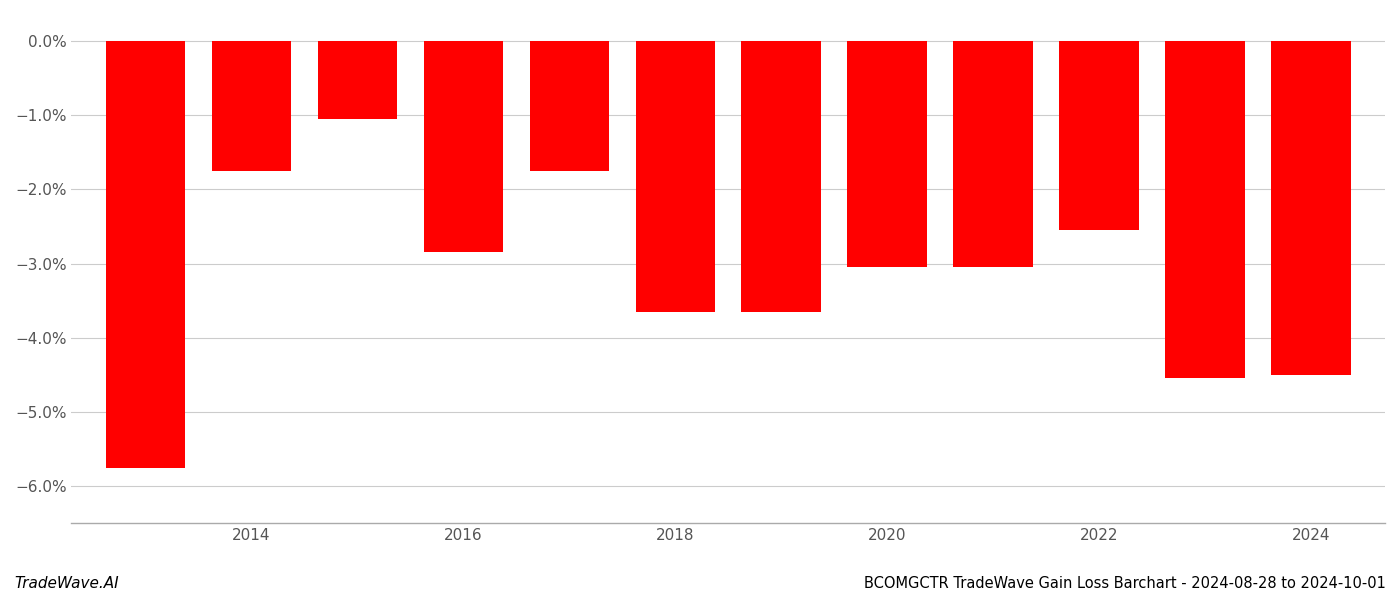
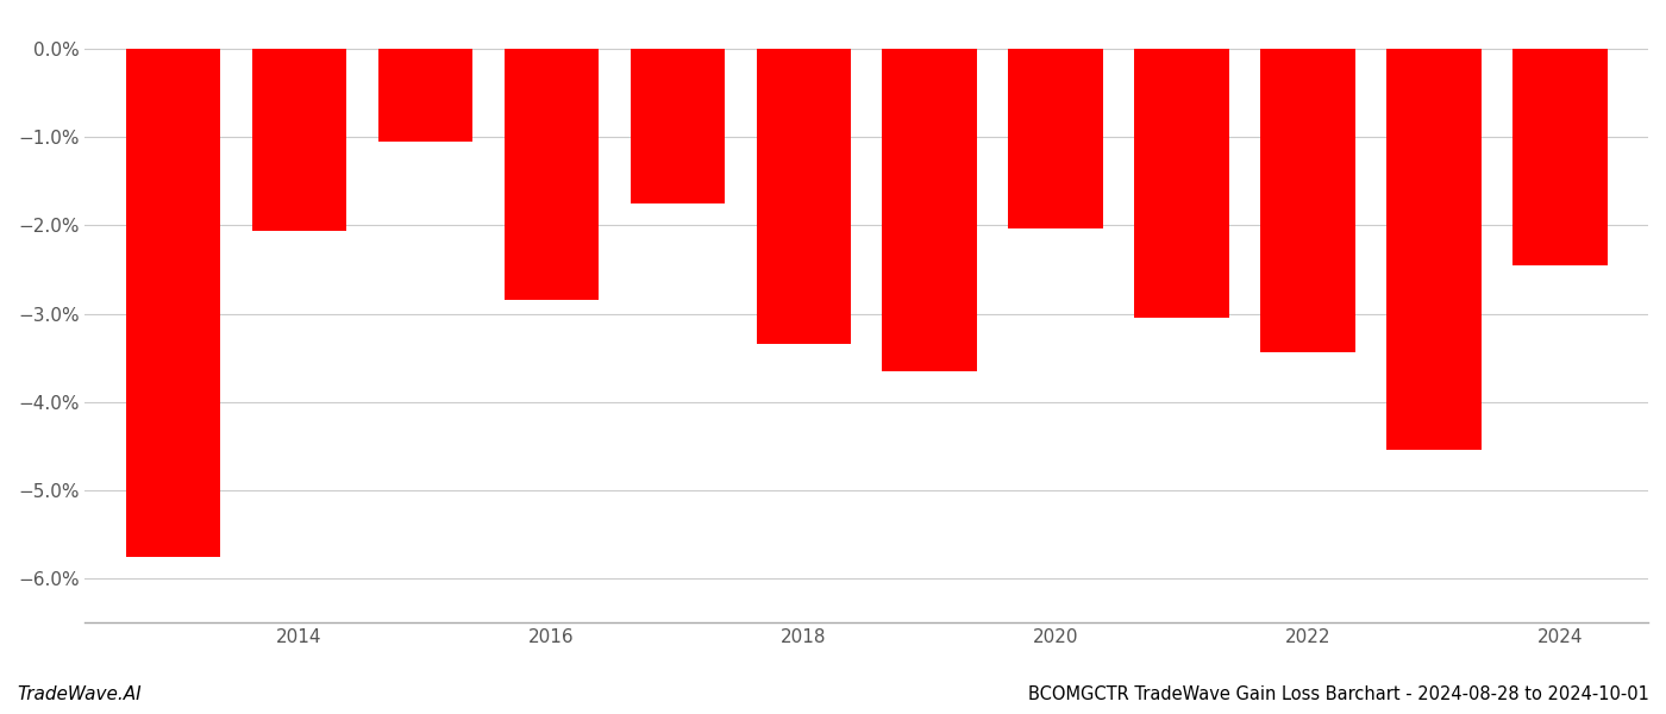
2014: -1.75% -> -2.06%
2018: -3.65% -> -3.34%
2020: -3.05% -> -2.04%
2022: -2.55% -> -3.44%
2024: -4.50% -> -2.46%
